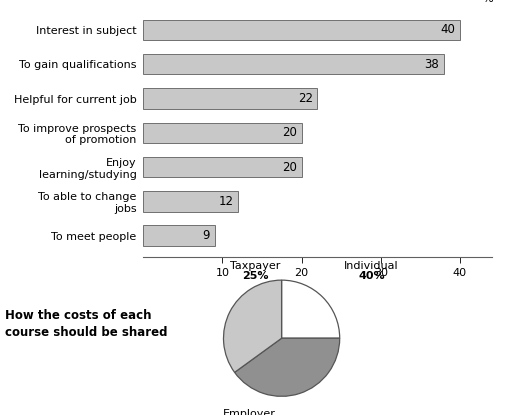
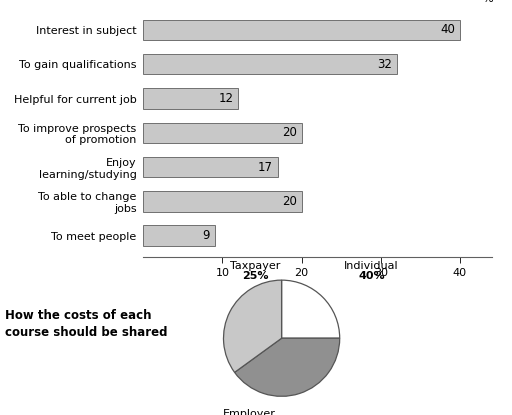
To gain qualifications: 38 -> 32
Helpful for current job: 22 -> 12
Enjoy learning/studying: 20 -> 17
To able to change jobs: 12 -> 20
